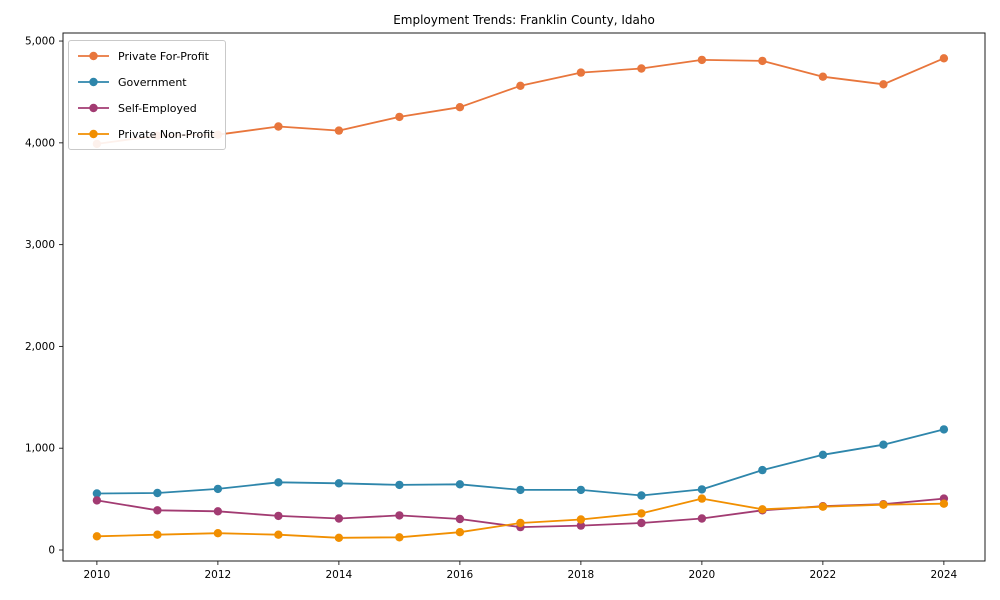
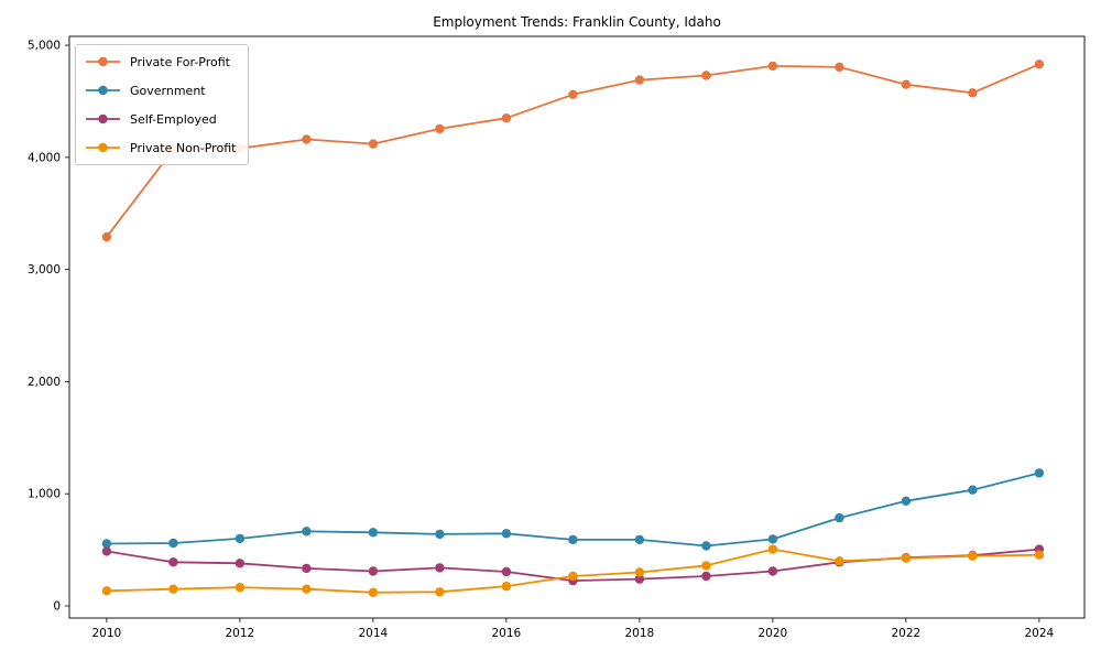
Private For-Profit/2010: 3990 -> 3290
